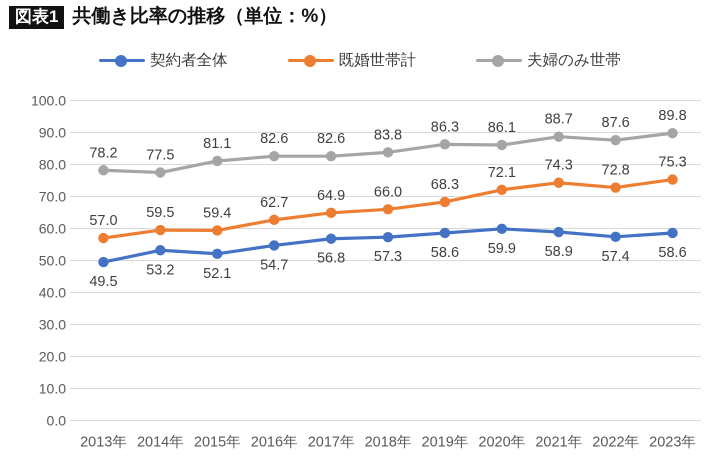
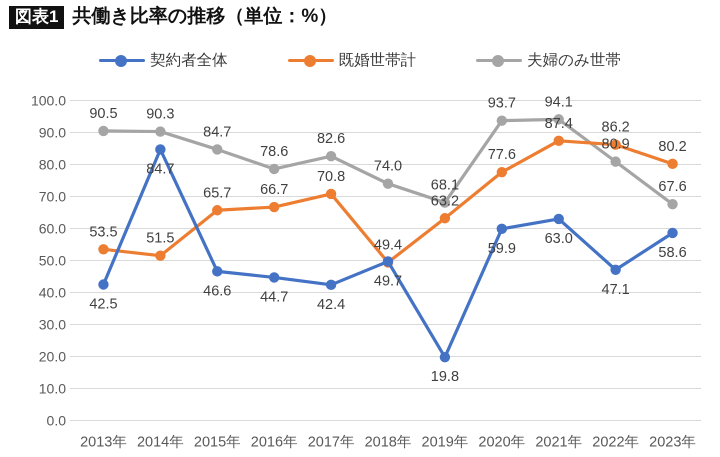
契約者全体/2013年: 49.5 -> 42.5
既婚世帯計/2013年: 57.0 -> 53.5
夫婦のみ世帯/2013年: 78.2 -> 90.5
契約者全体/2014年: 53.2 -> 84.7
既婚世帯計/2014年: 59.5 -> 51.5
夫婦のみ世帯/2014年: 77.5 -> 90.3
契約者全体/2015年: 52.1 -> 46.6
既婚世帯計/2015年: 59.4 -> 65.7
夫婦のみ世帯/2015年: 81.1 -> 84.7
契約者全体/2016年: 54.7 -> 44.7
既婚世帯計/2016年: 62.7 -> 66.7
夫婦のみ世帯/2016年: 82.6 -> 78.6
契約者全体/2017年: 56.8 -> 42.4
既婚世帯計/2017年: 64.9 -> 70.8
契約者全体/2018年: 57.3 -> 49.7
既婚世帯計/2018年: 66.0 -> 49.4
夫婦のみ世帯/2018年: 83.8 -> 74.0
契約者全体/2019年: 58.6 -> 19.8
既婚世帯計/2019年: 68.3 -> 63.2
夫婦のみ世帯/2019年: 86.3 -> 68.1
既婚世帯計/2020年: 72.1 -> 77.6
夫婦のみ世帯/2020年: 86.1 -> 93.7
契約者全体/2021年: 58.9 -> 63.0
既婚世帯計/2021年: 74.3 -> 87.4
夫婦のみ世帯/2021年: 88.7 -> 94.1
契約者全体/2022年: 57.4 -> 47.1
既婚世帯計/2022年: 72.8 -> 86.2
夫婦のみ世帯/2022年: 87.6 -> 80.9
既婚世帯計/2023年: 75.3 -> 80.2
夫婦のみ世帯/2023年: 89.8 -> 67.6
